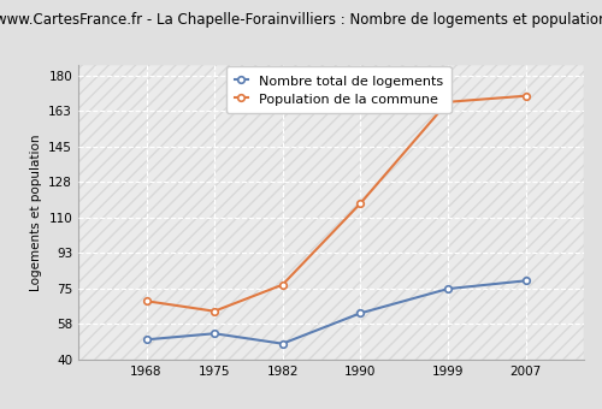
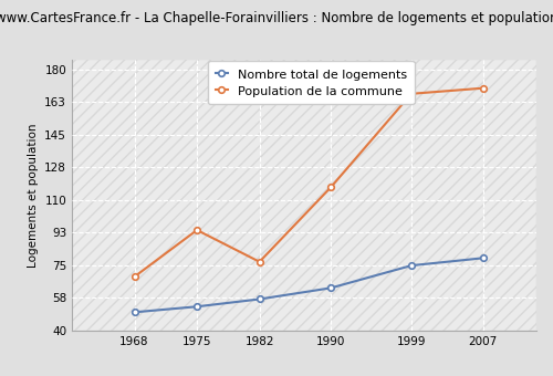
Population de la commune/1975: 64 -> 94
Nombre total de logements/1982: 48 -> 57
